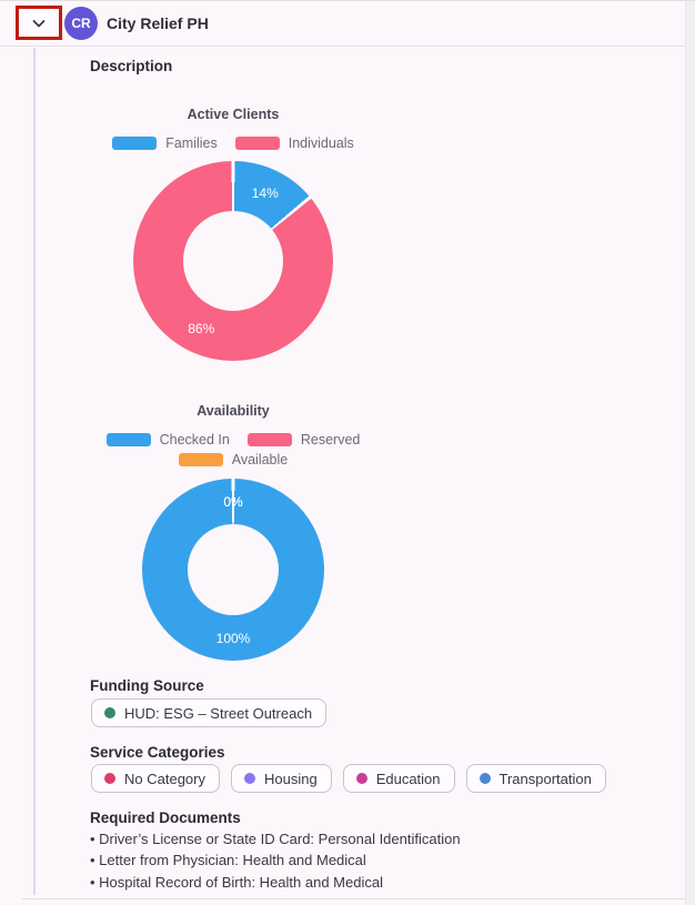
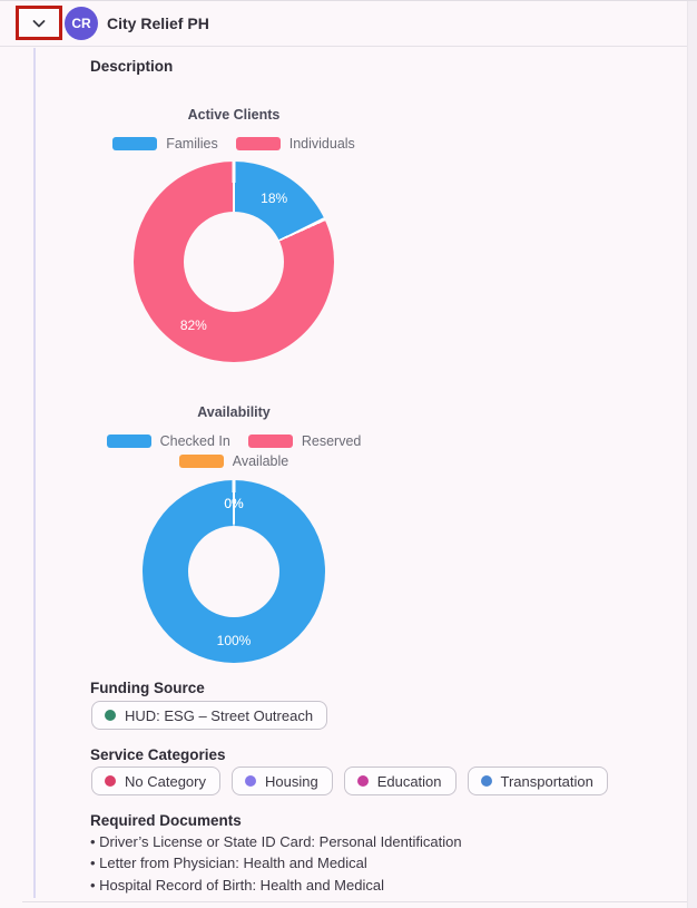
Active Clients/Families: 14% -> 18%
Active Clients/Individuals: 86% -> 82%
